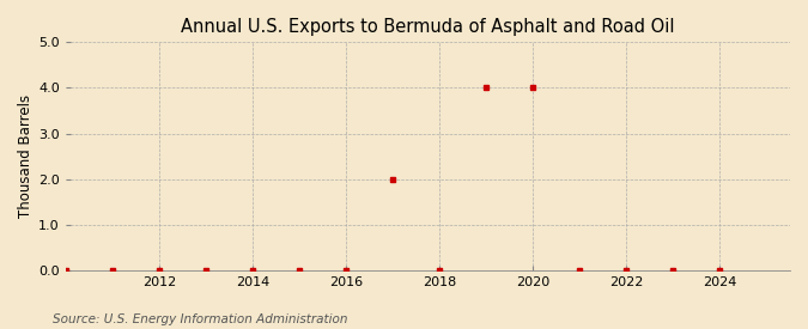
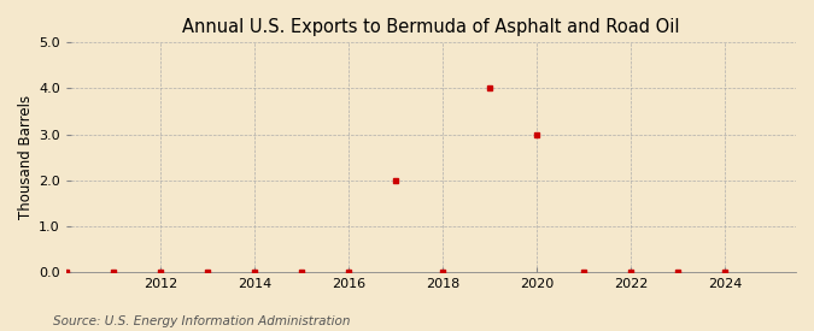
2020: 4 -> 3
